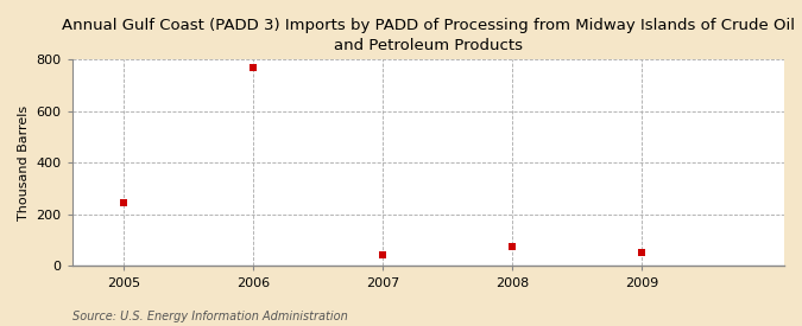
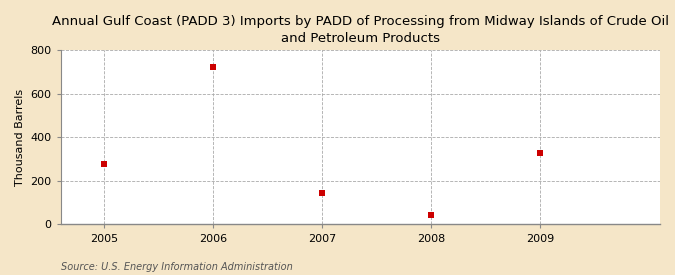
2005: 245 -> 280
2006: 770 -> 725
2007: 45 -> 145
2008: 75 -> 45
2009: 55 -> 330
